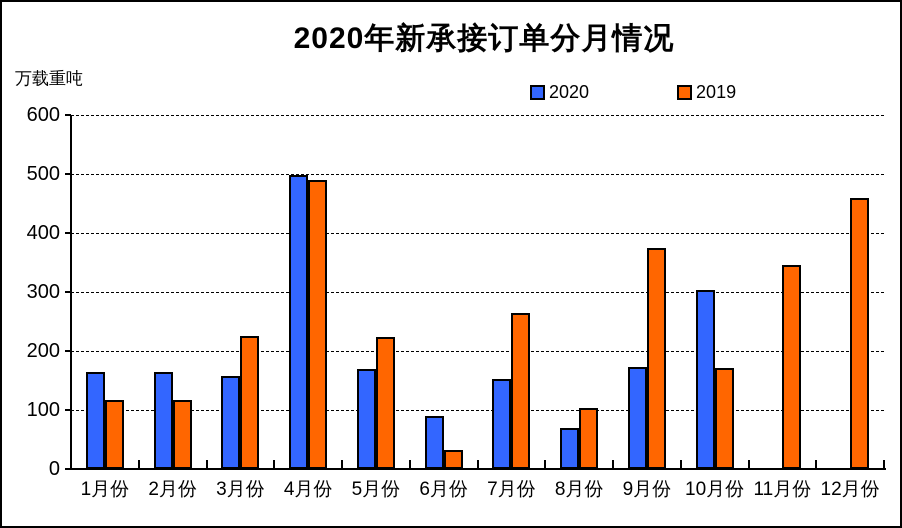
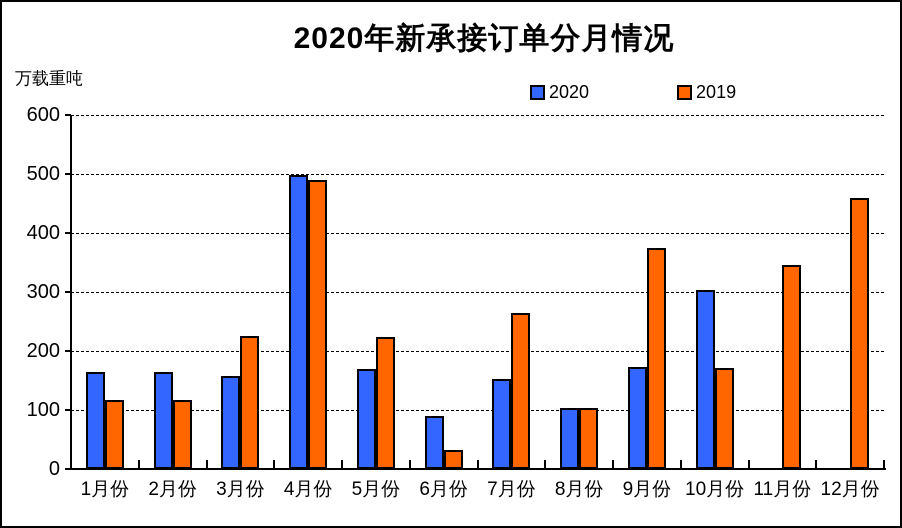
2020/8月份: 70 -> 100
